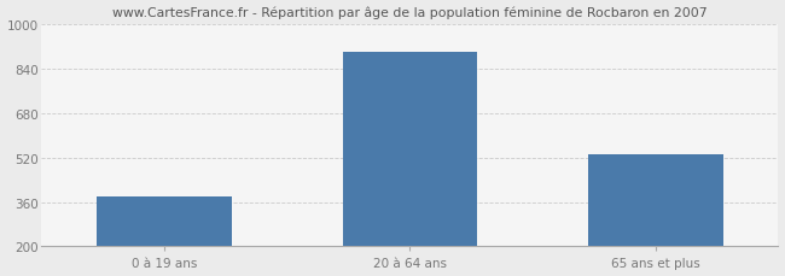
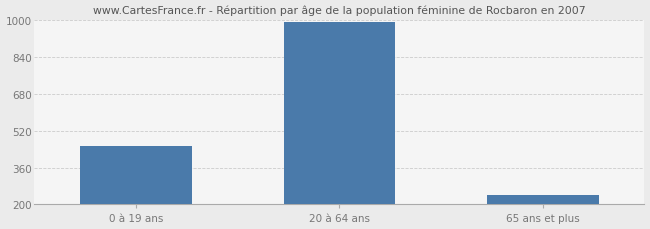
0 à 19 ans: 380 -> 453
20 à 64 ans: 900 -> 993
65 ans et plus: 530 -> 240
